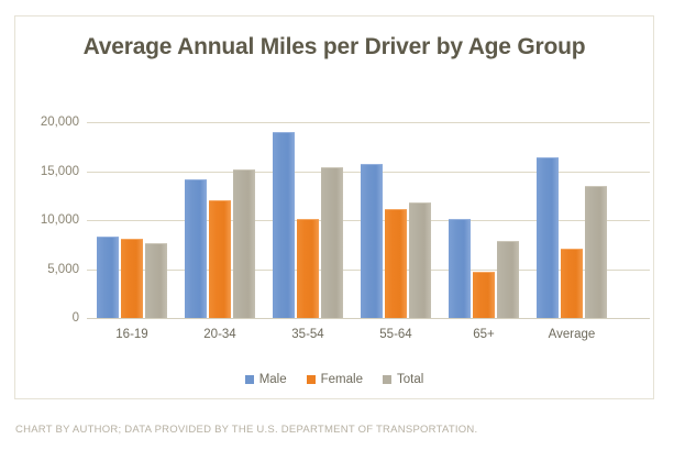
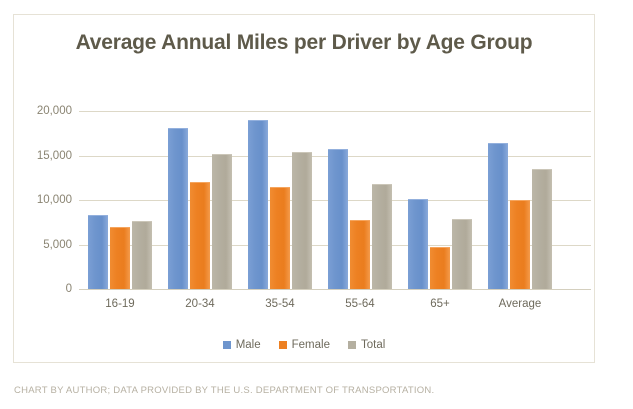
Female/16-19: 8000 -> 7000
Male/20-34: 14000 -> 18000
Female/35-54: 10000 -> 11000
Female/55-64: 11000 -> 8000
Female/Average: 7000 -> 10000
